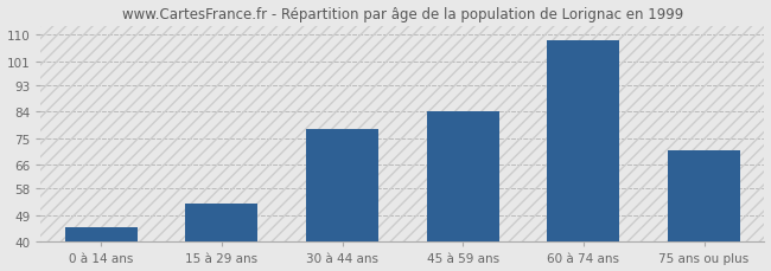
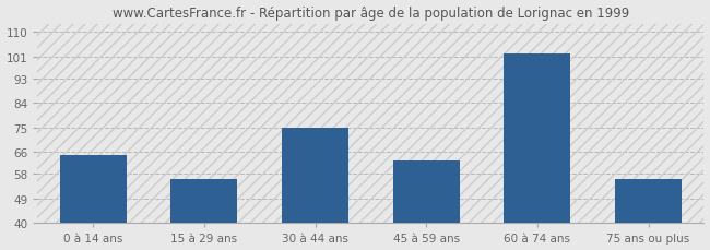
0 à 14 ans: 45 -> 65
15 à 29 ans: 53 -> 56
30 à 44 ans: 78 -> 75
45 à 59 ans: 84 -> 63
60 à 74 ans: 108 -> 102
75 ans ou plus: 71 -> 56
